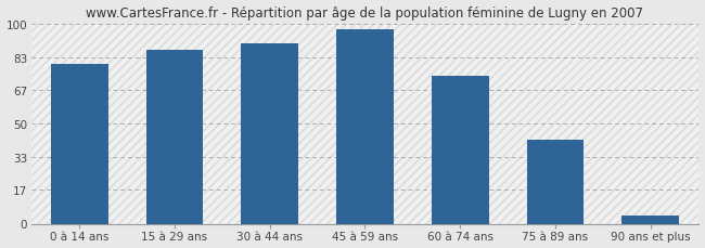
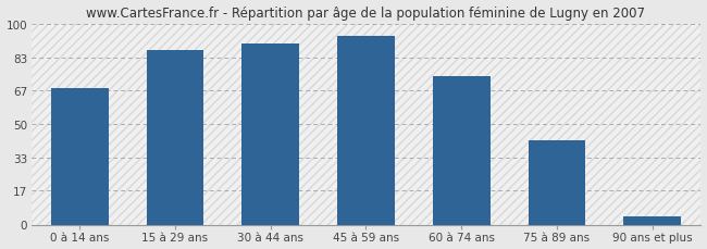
0 à 14 ans: 80 -> 68
45 à 59 ans: 97 -> 94
